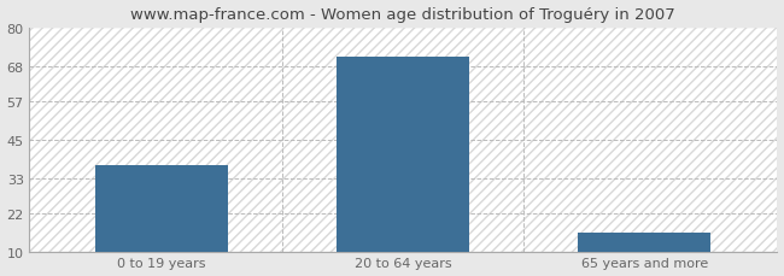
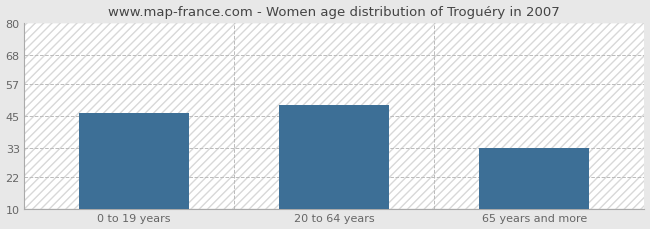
0 to 19 years: 37 -> 46
20 to 64 years: 71 -> 49
65 years and more: 16 -> 33
